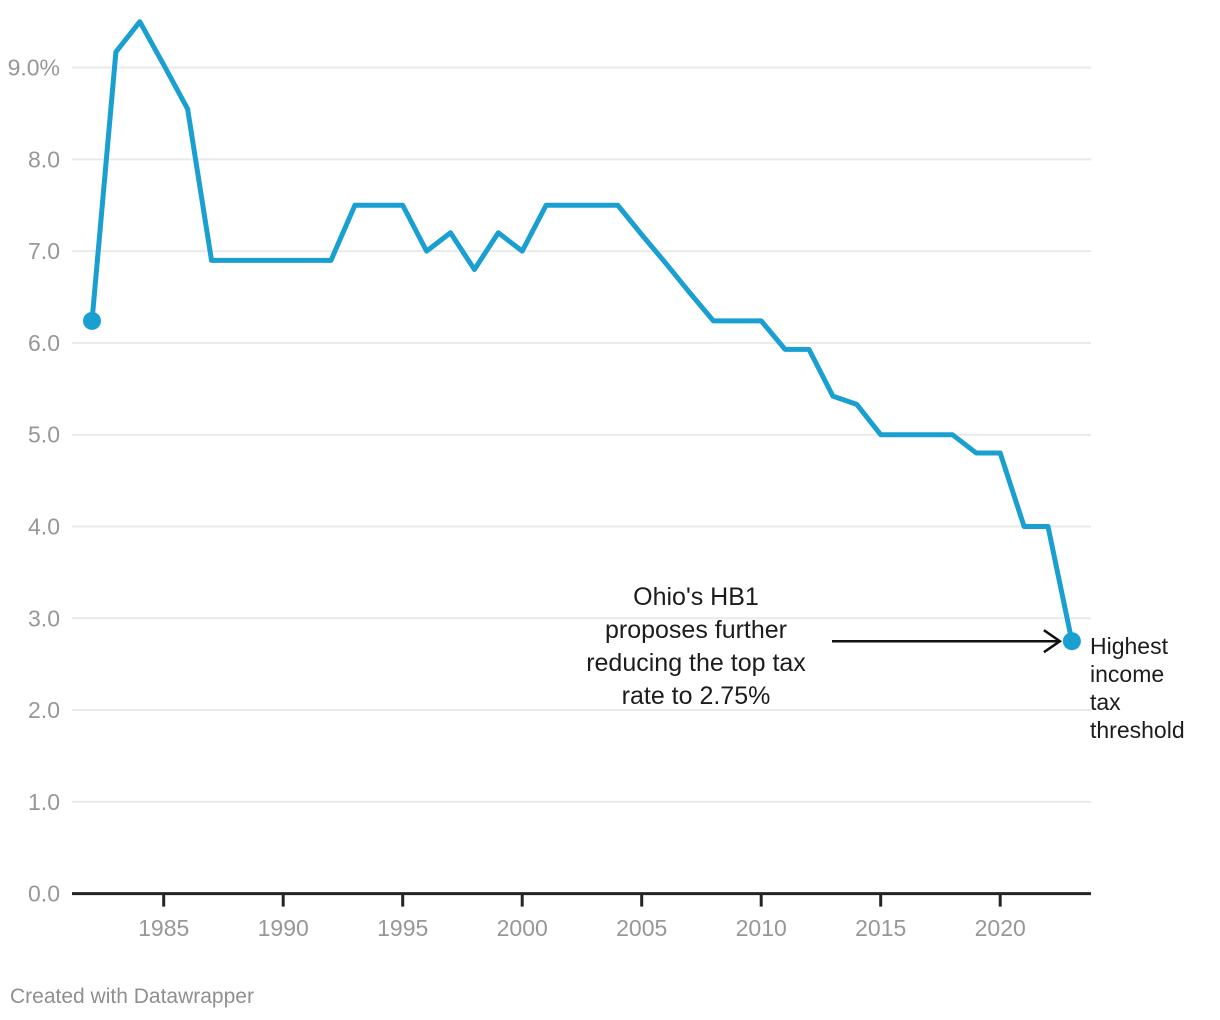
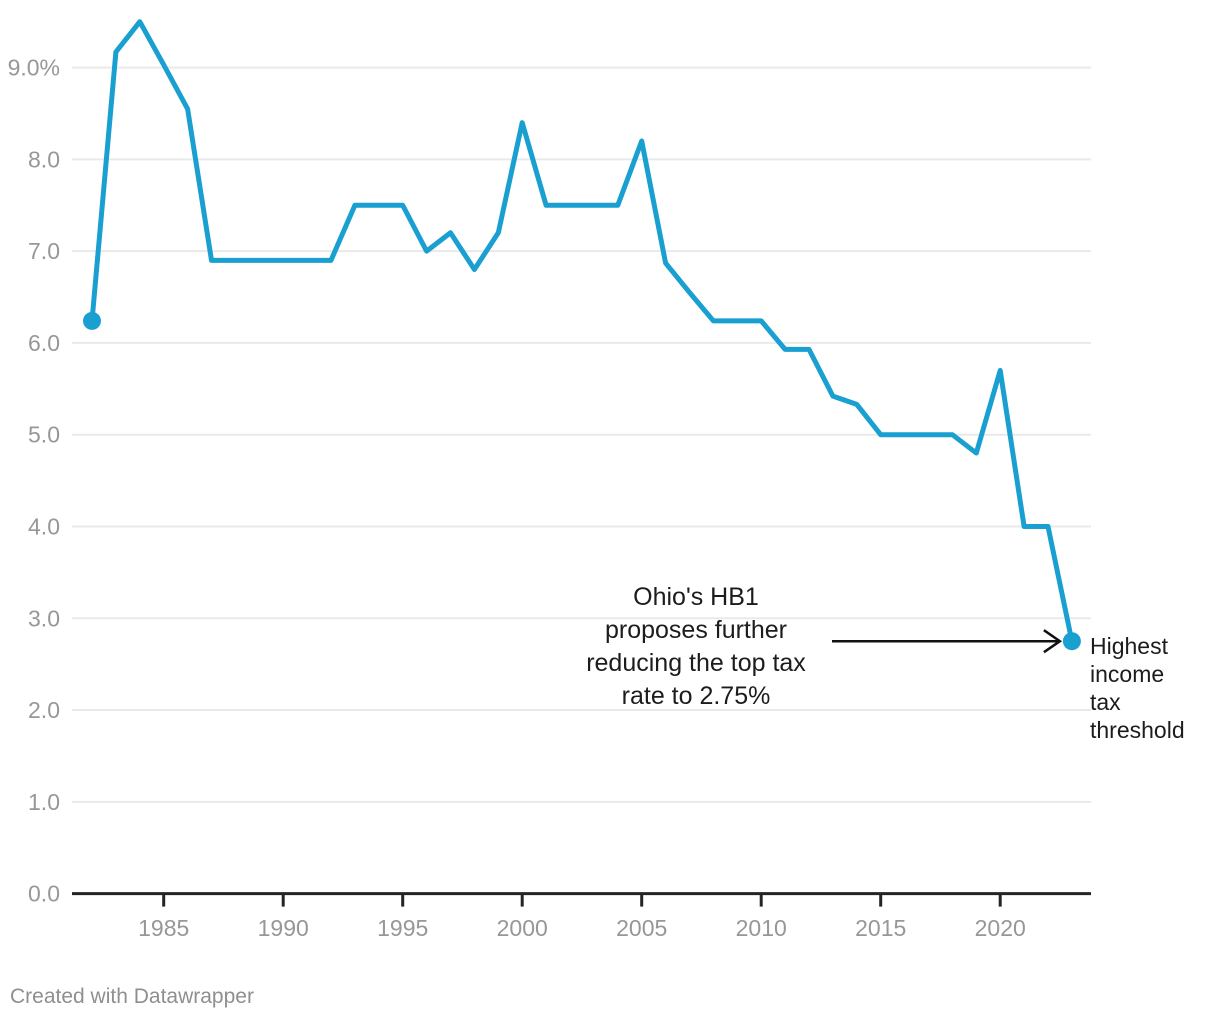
2000: 7.0% -> 8.4%
2005: 7.2% -> 8.2%
2020: 4.8% -> 5.7%
